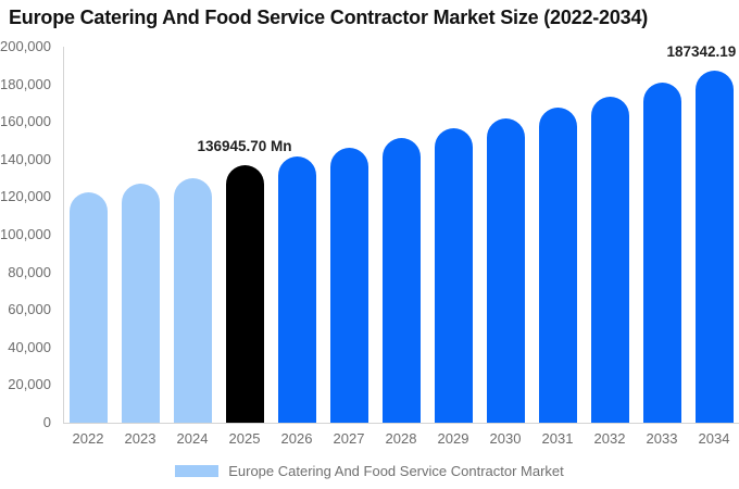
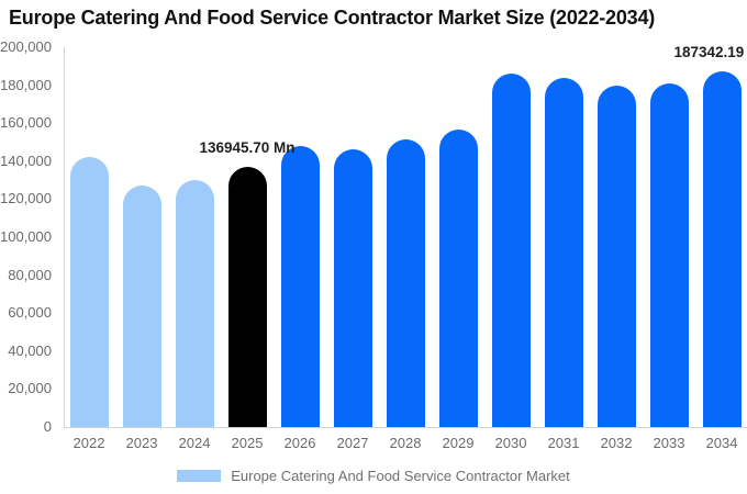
2022: 122000 -> 142000
2026: 142000 -> 148000
2030: 162000 -> 186000
2031: 168000 -> 184000
2032: 174000 -> 180000
